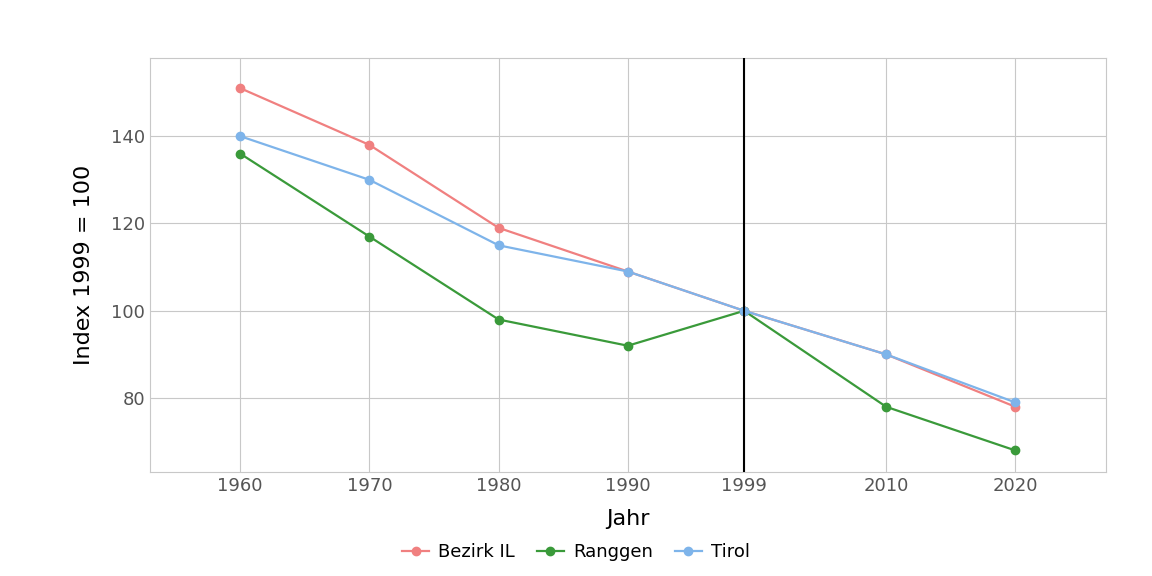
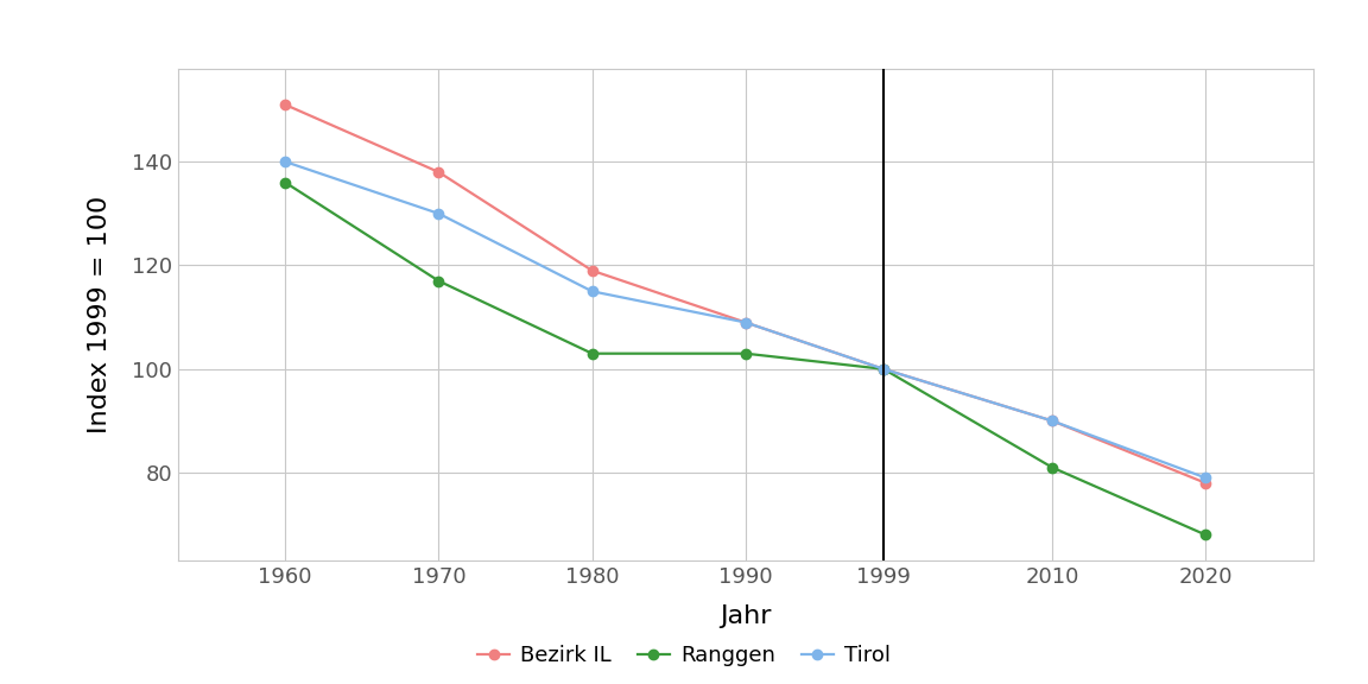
Ranggen/1980: 98 -> 103
Ranggen/1990: 92 -> 103
Ranggen/2010: 78 -> 81
